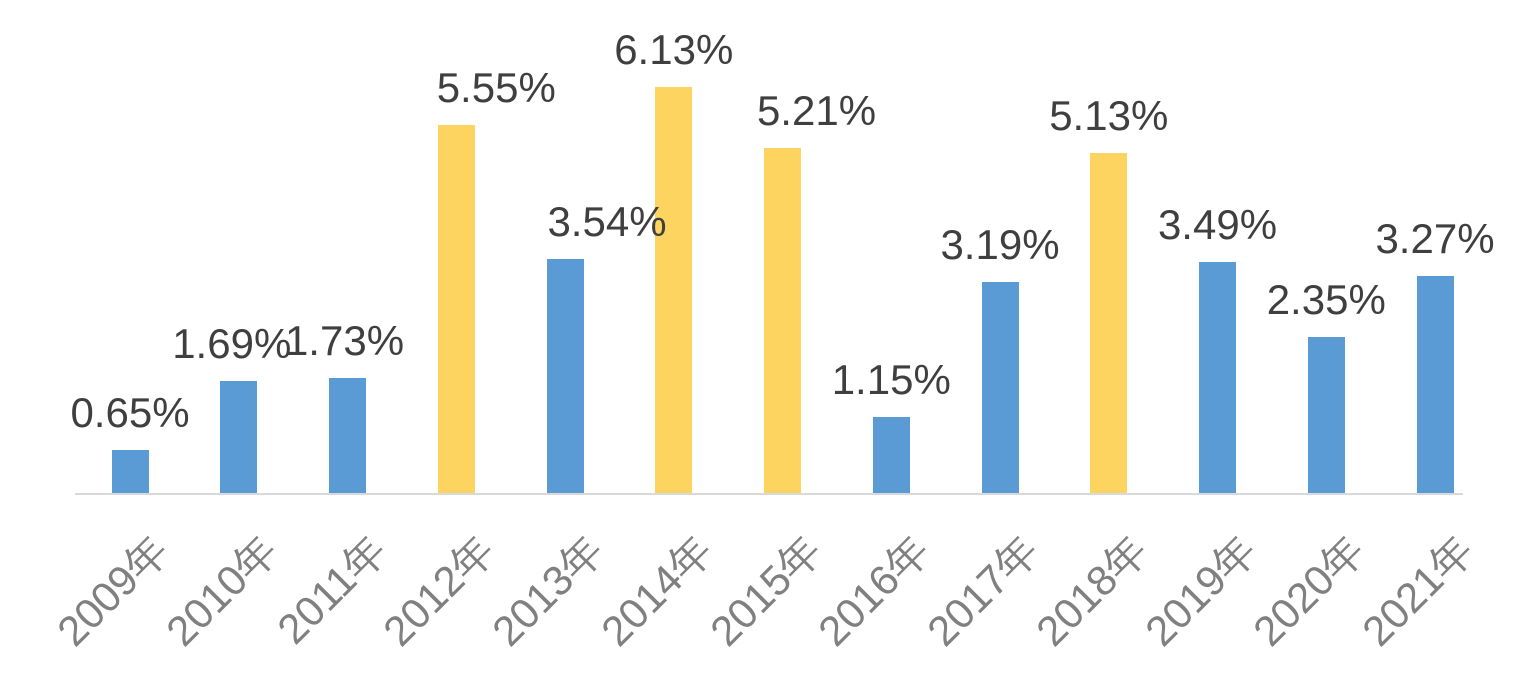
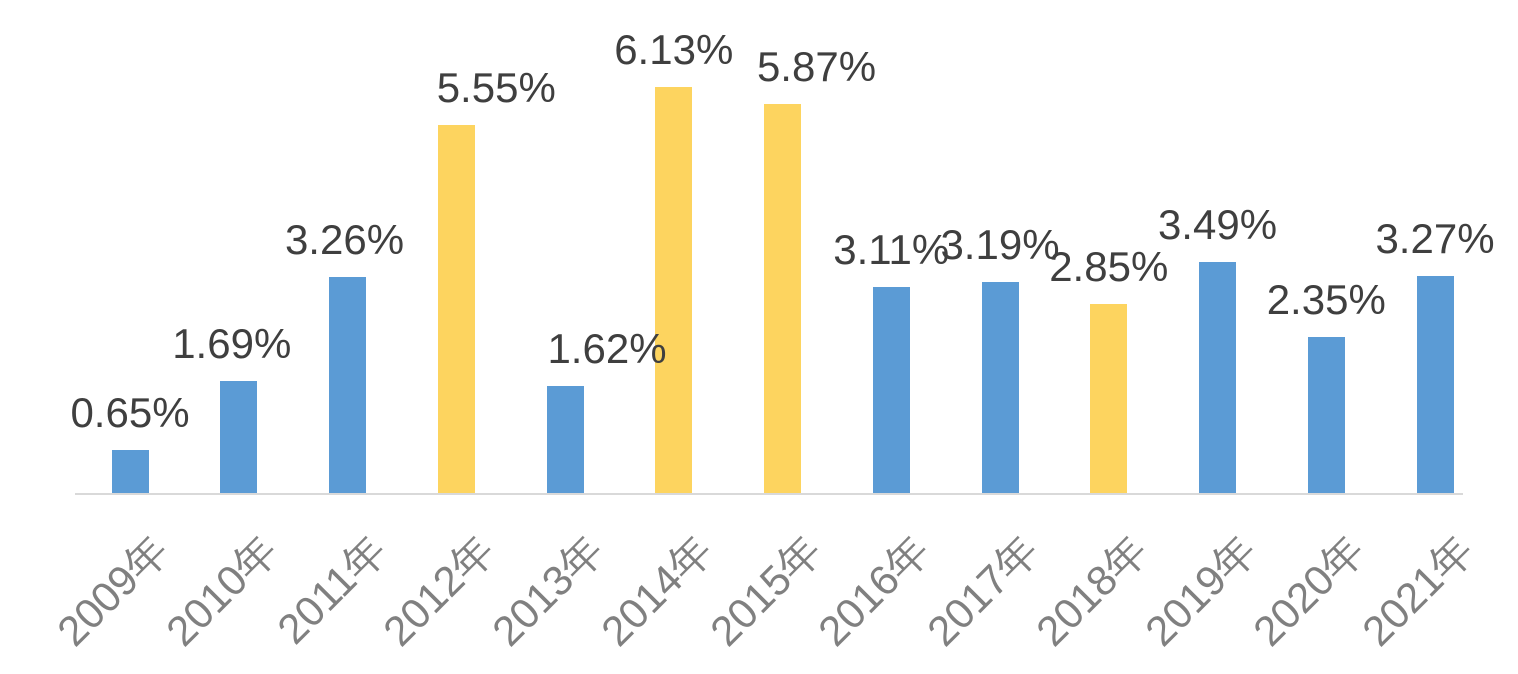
2011年: 1.73% -> 3.26%
2013年: 3.54% -> 1.62%
2015年: 5.21% -> 5.87%
2016年: 1.15% -> 3.11%
2018年: 5.13% -> 2.85%
